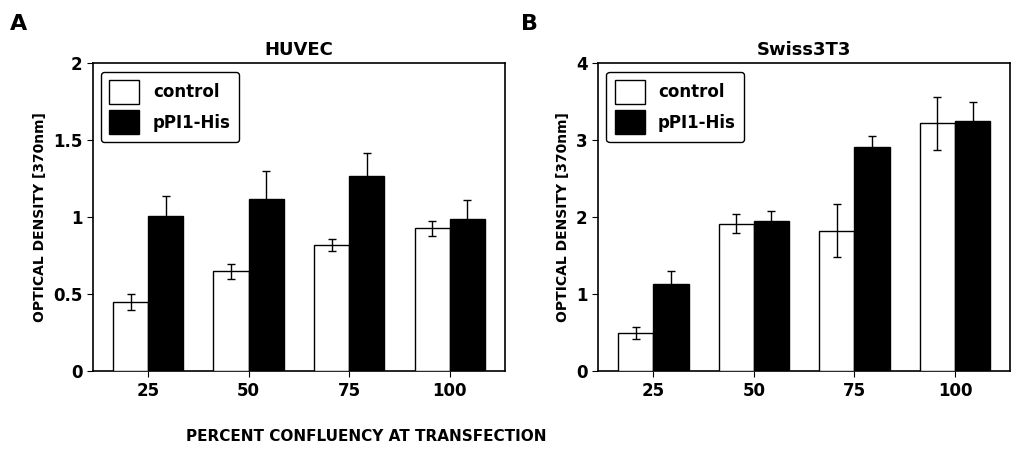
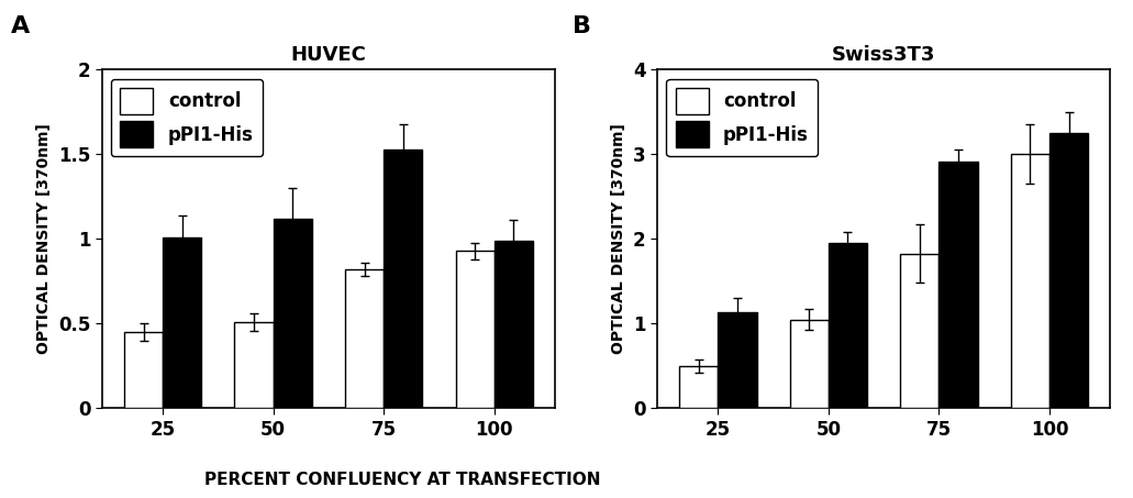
HUVEC/control/50: 0.65 -> 0.51
HUVEC/pPI1-His/75: 1.27 -> 1.53
Swiss3T3/control/50: 1.92 -> 1.05
Swiss3T3/control/100: 3.22 -> 3.00
